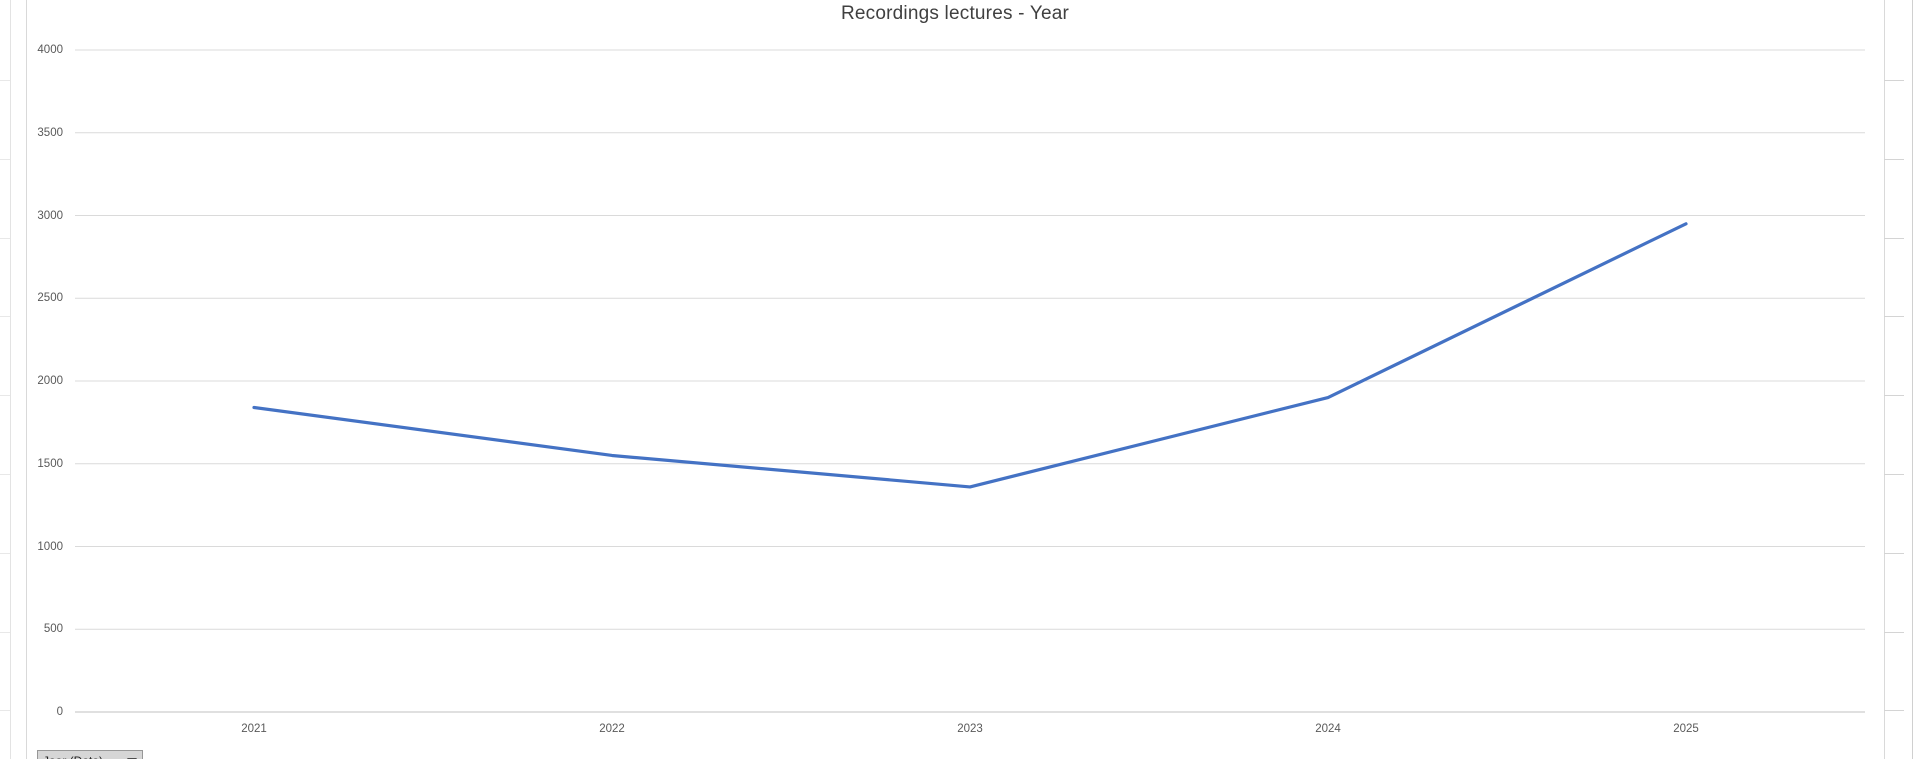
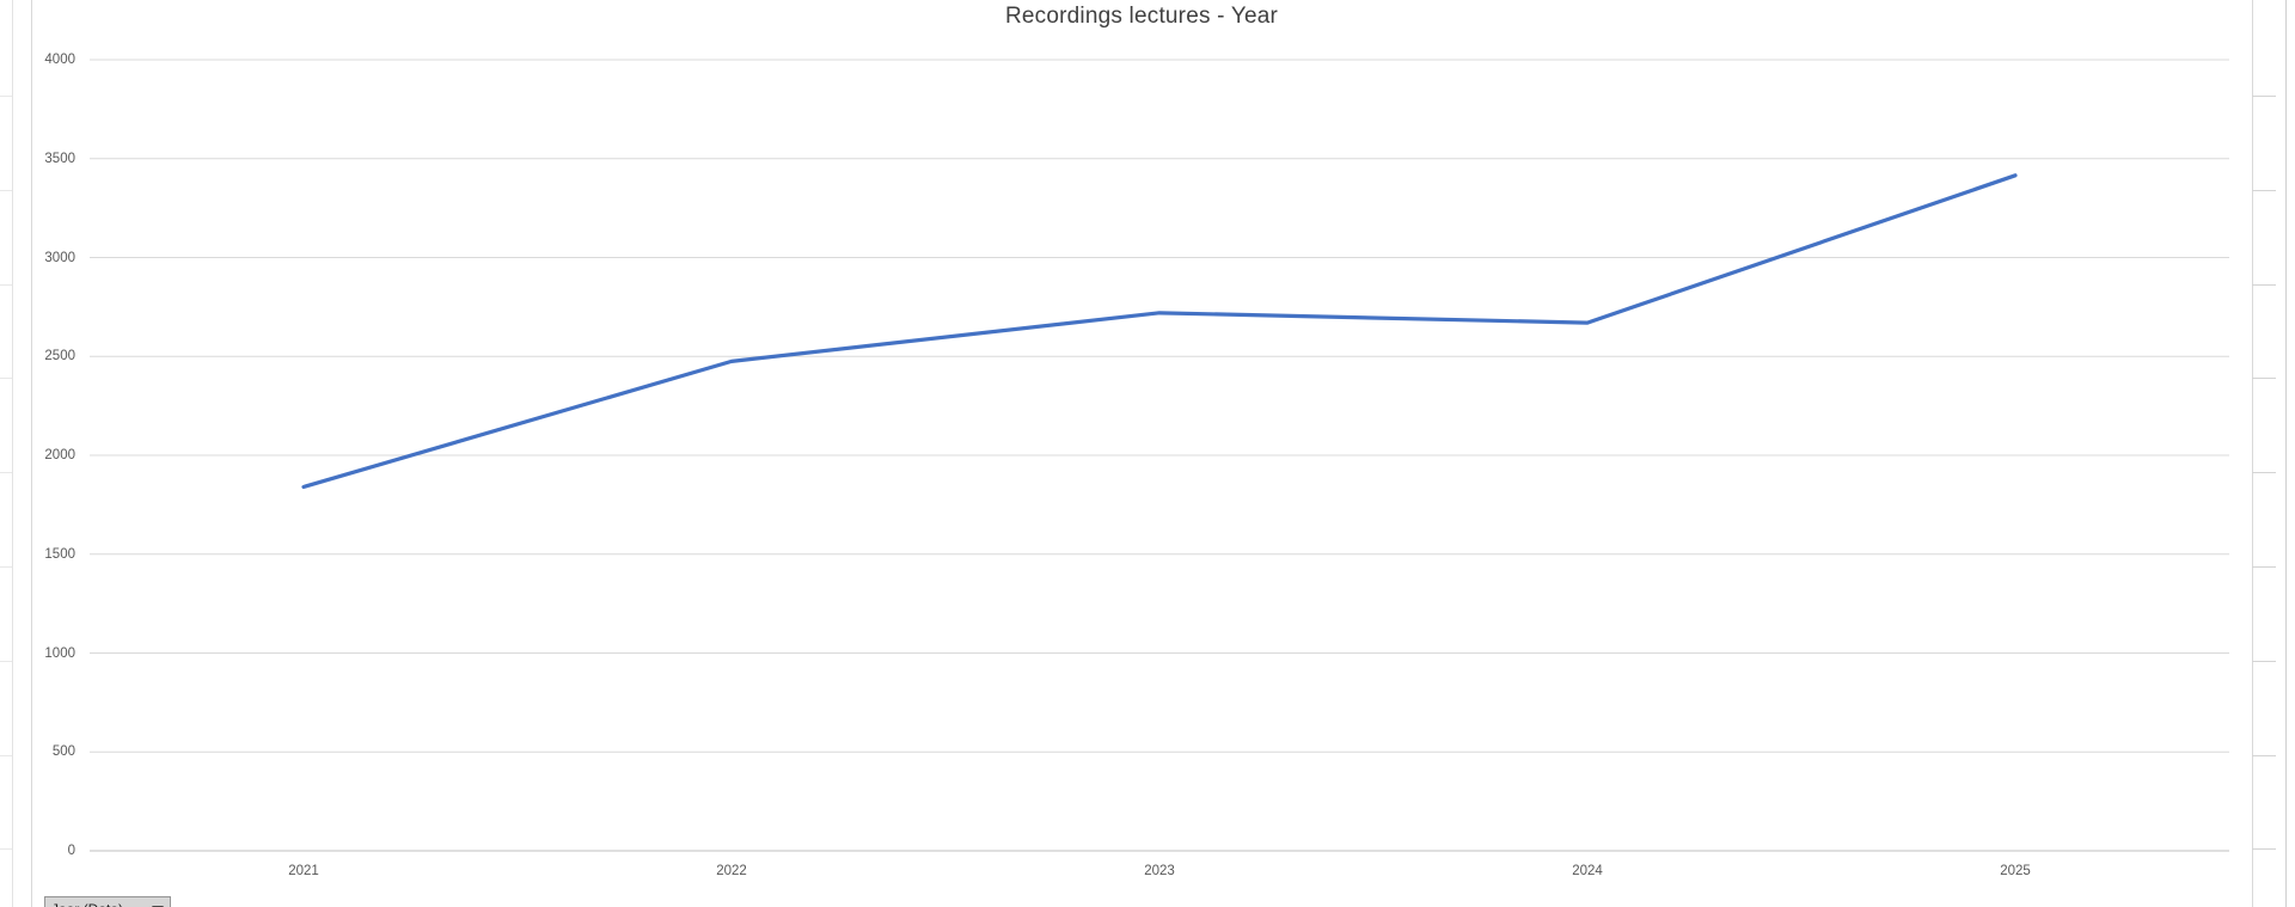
2022: 1550 -> 2480
2023: 1360 -> 2720
2024: 1900 -> 2670
2025: 2950 -> 3420
